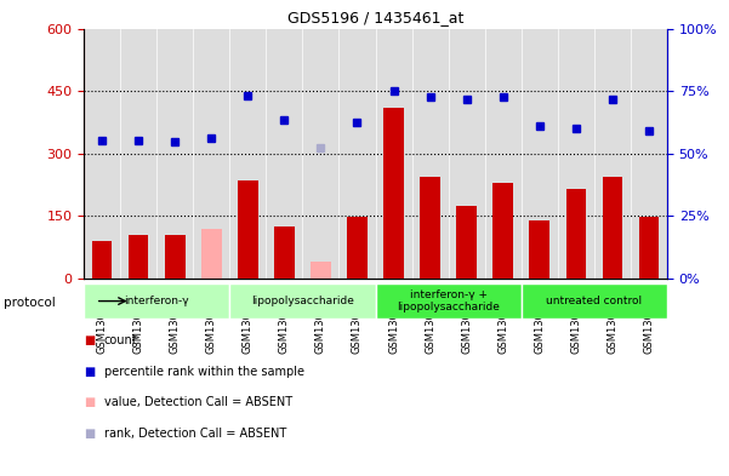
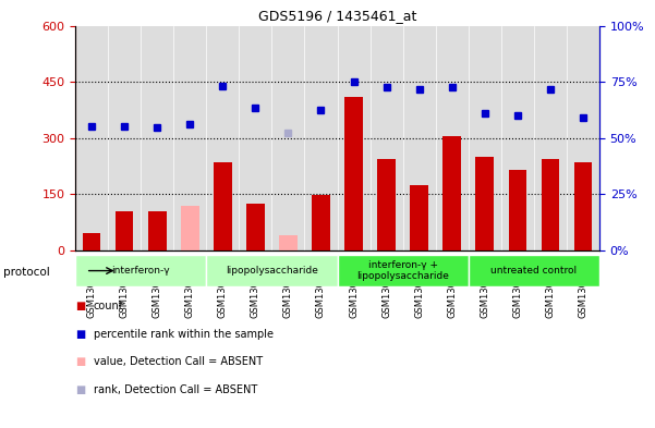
GSM1304840: 90 -> 45
GSM1304851: 230 -> 305
GSM1304836: 140 -> 250
GSM1304839: 148 -> 235
